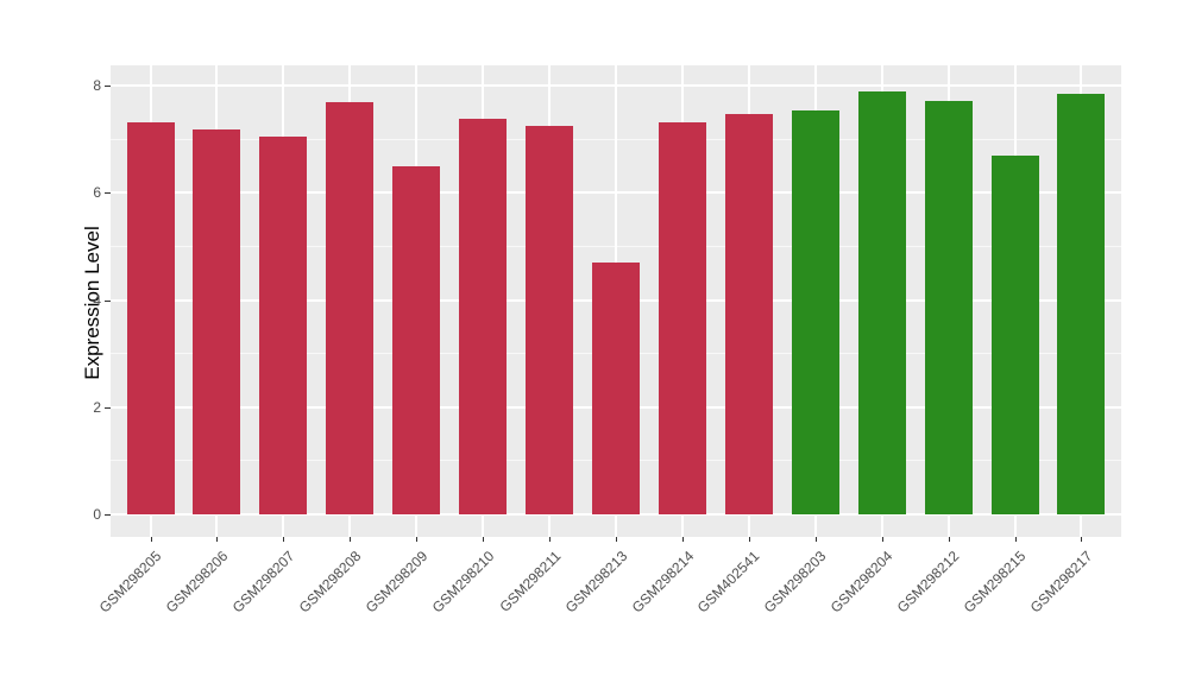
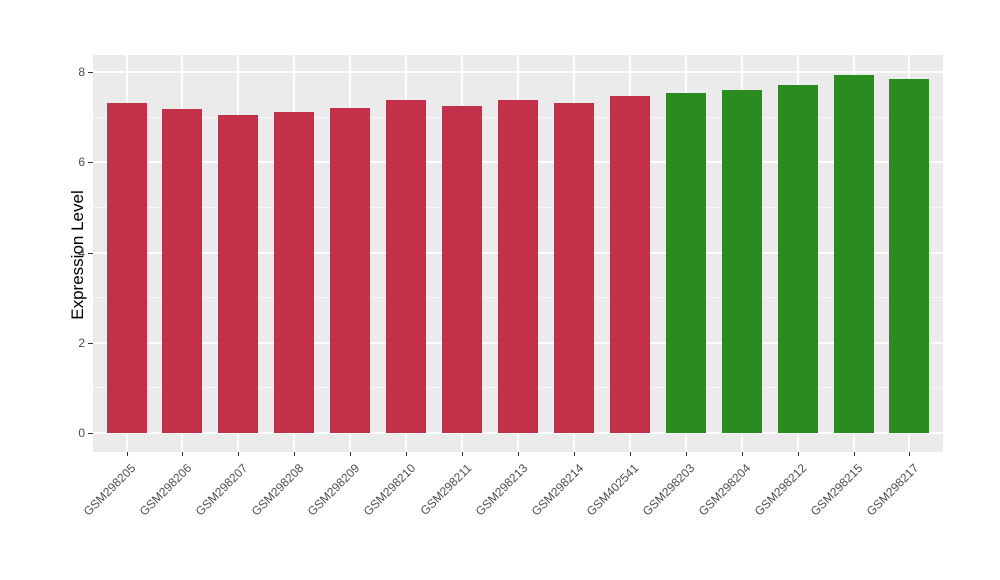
GSM298208: 7.7 -> 7.1
GSM298209: 6.5 -> 7.2
GSM298213: 4.7 -> 7.4
GSM298204: 7.9 -> 7.6
GSM298215: 6.7 -> 7.9
